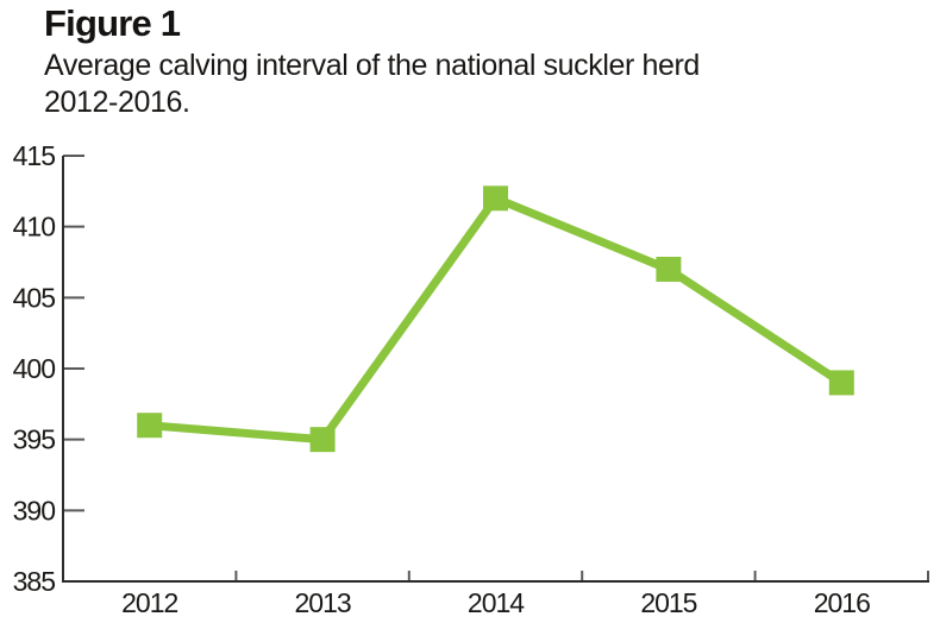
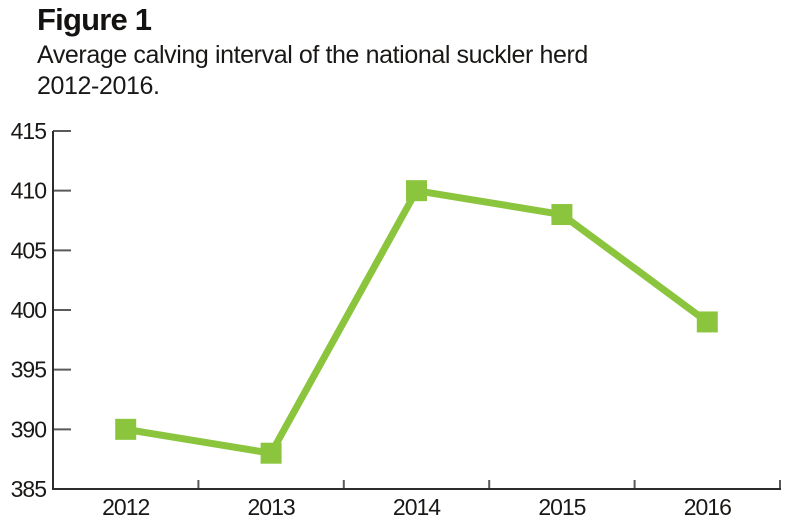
2012: 396 -> 390
2013: 395 -> 388
2014: 412 -> 410
2015: 407 -> 408
